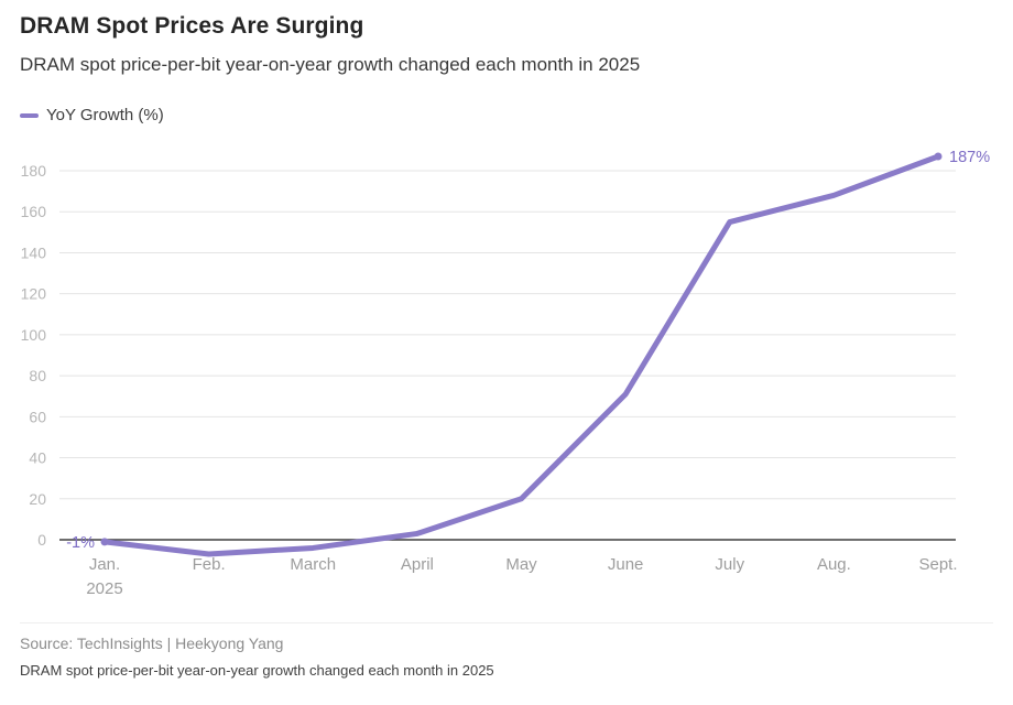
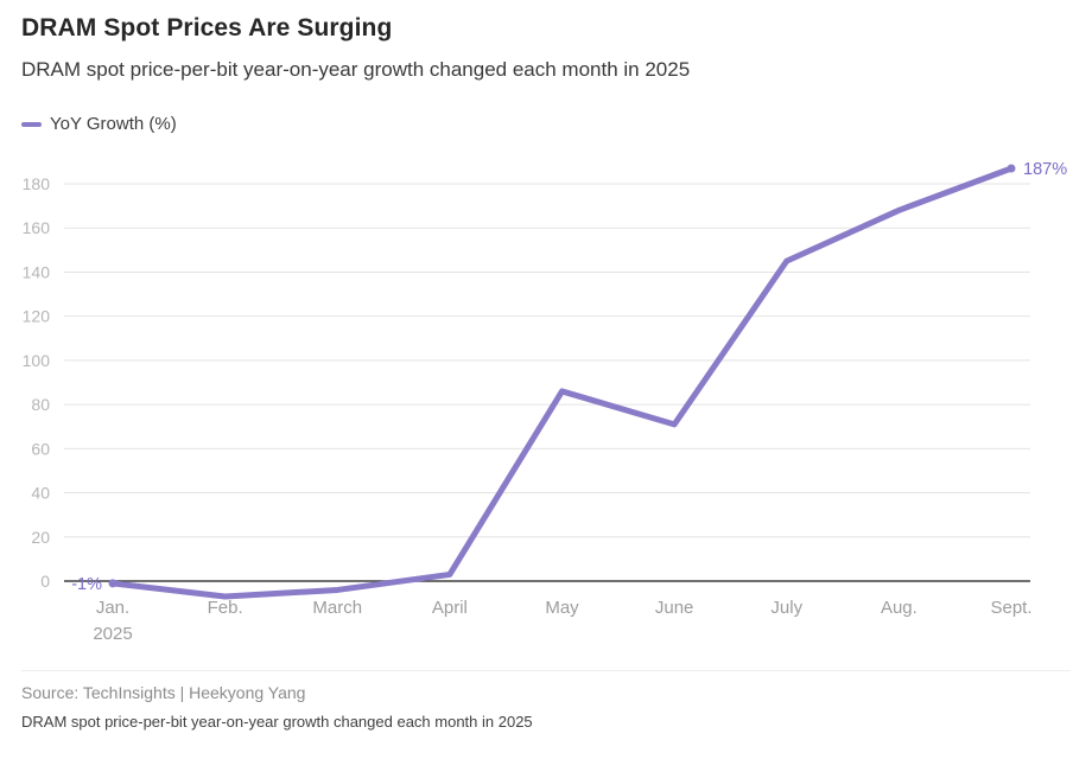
May: 20 -> 86
July: 155 -> 145
